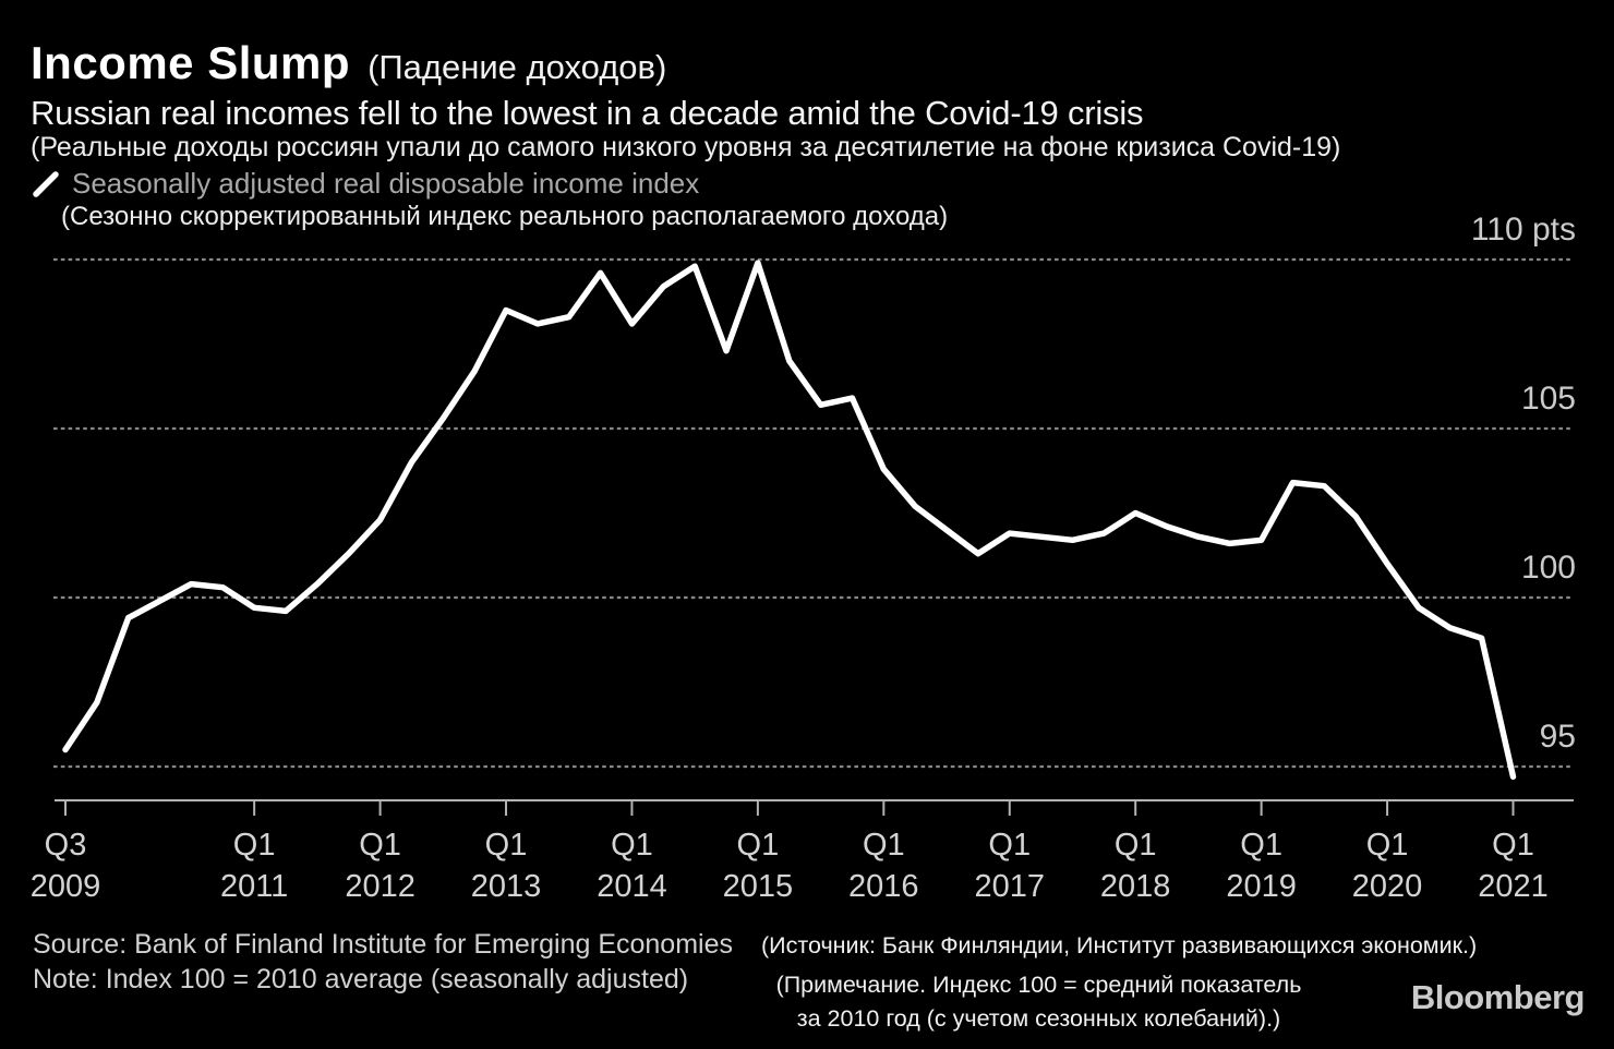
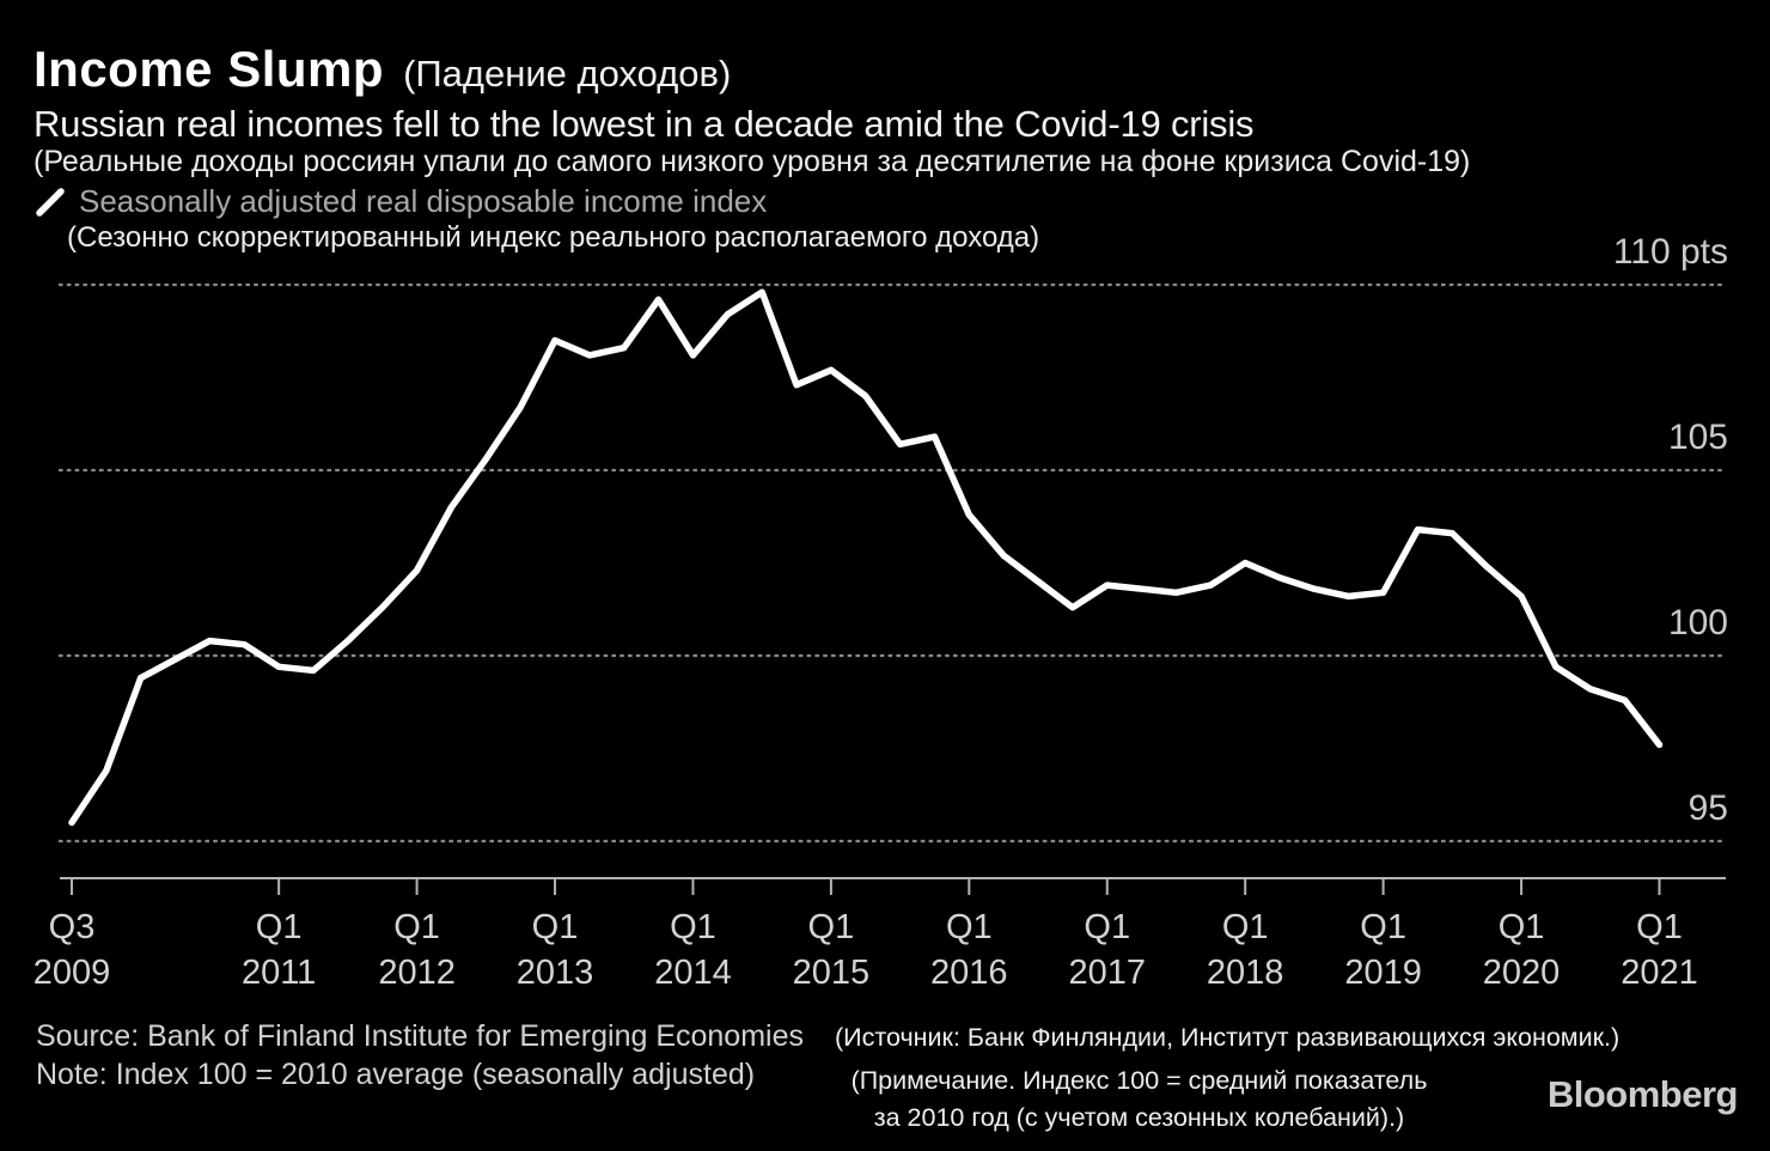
Q1 2015: 109.9 -> 107.7
Q1 2020: 101.0 -> 101.6
Q1 2021: 94.7 -> 97.6
